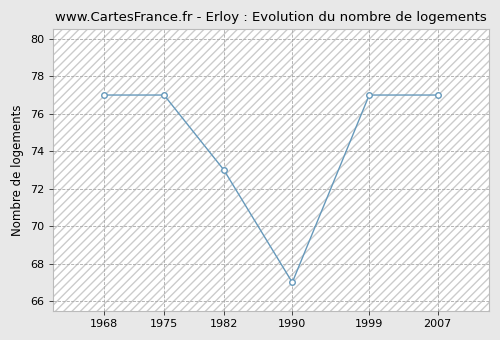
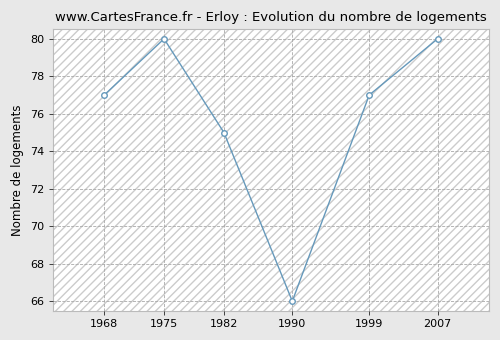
1975: 77 -> 80
1982: 73 -> 75
1990: 67 -> 66
2007: 77 -> 80
